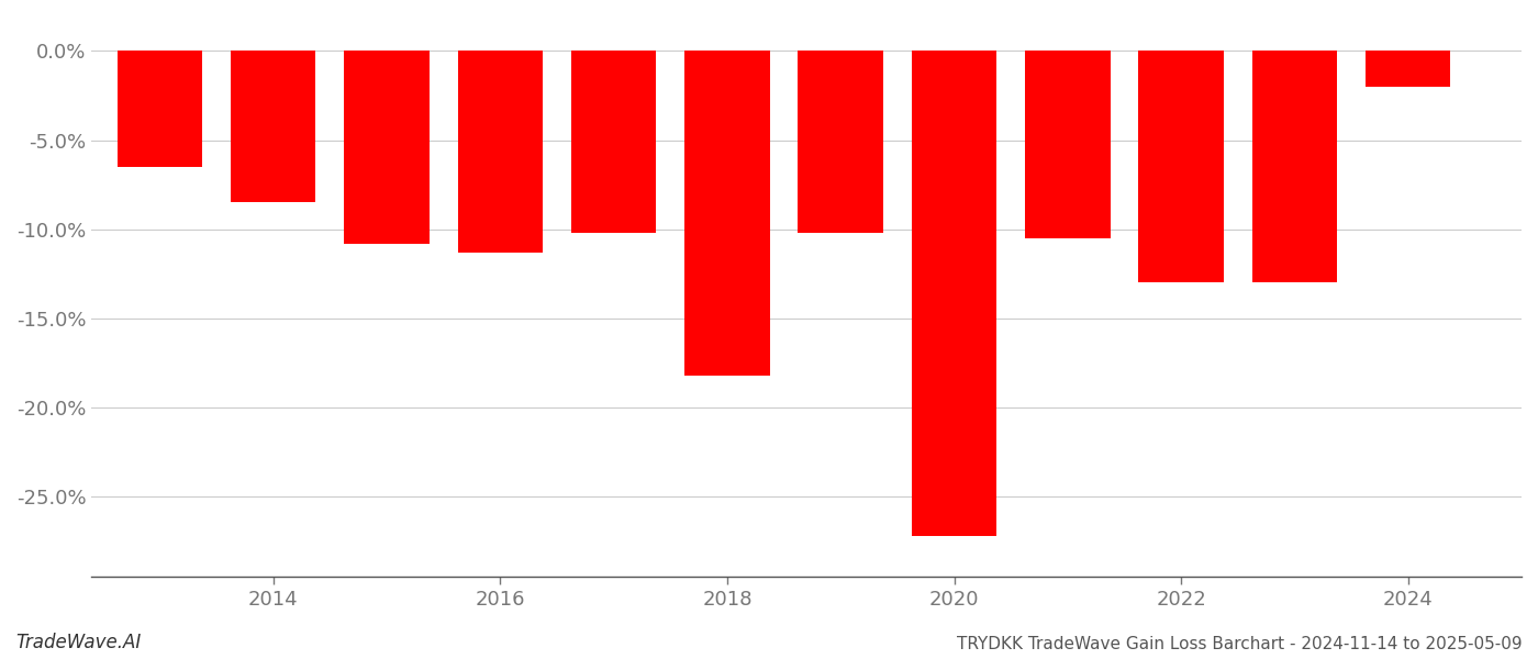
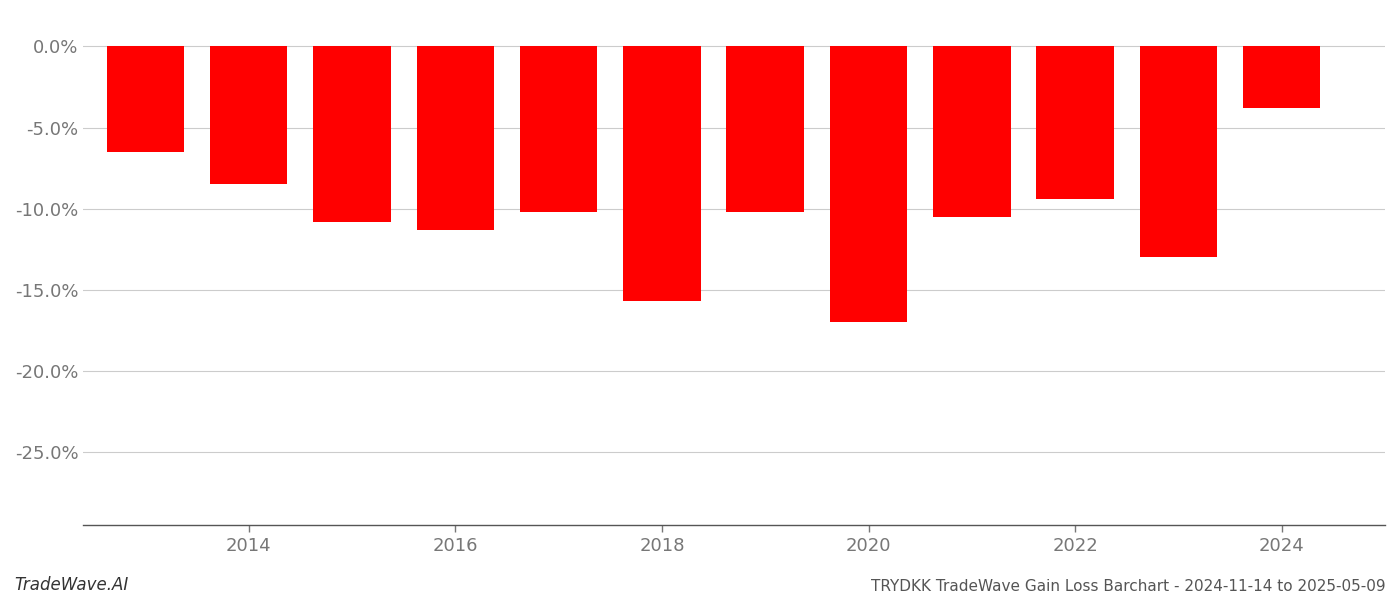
2018: -18.2% -> -15.7%
2020: -27.2% -> -17.0%
2022: -13.0% -> -9.4%
2024: -2.0% -> -3.8%
